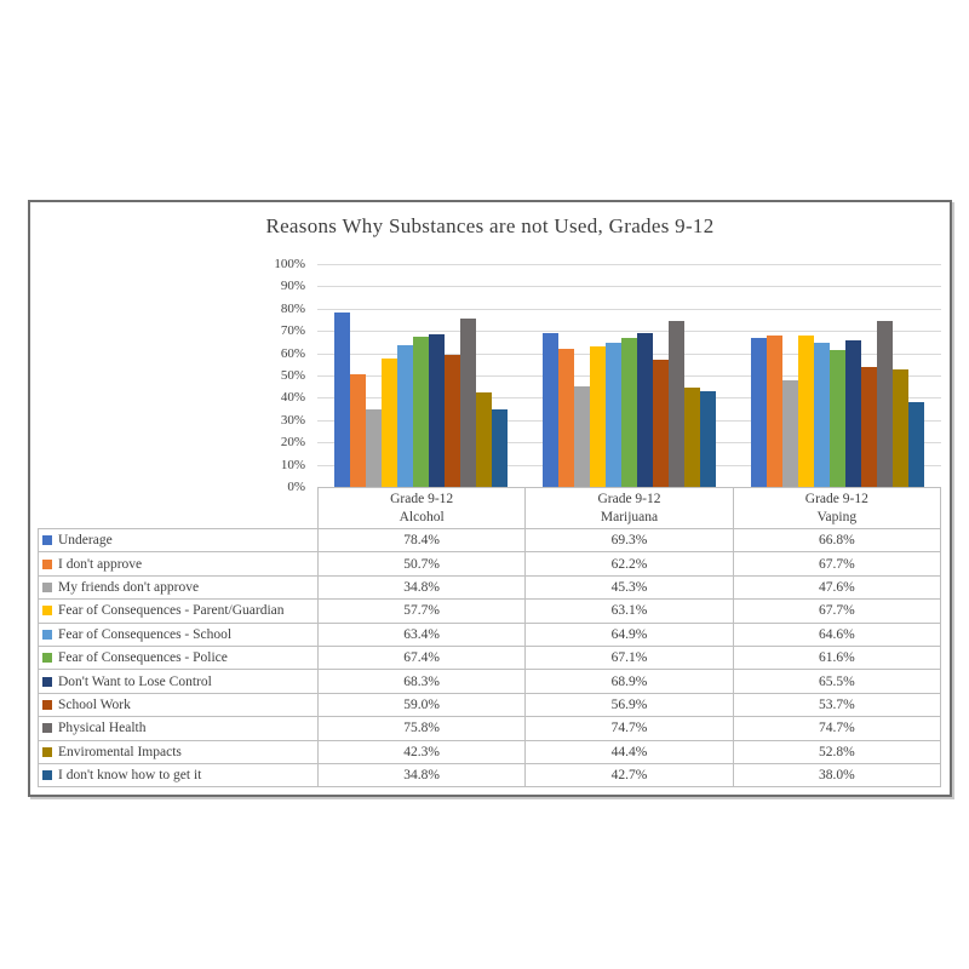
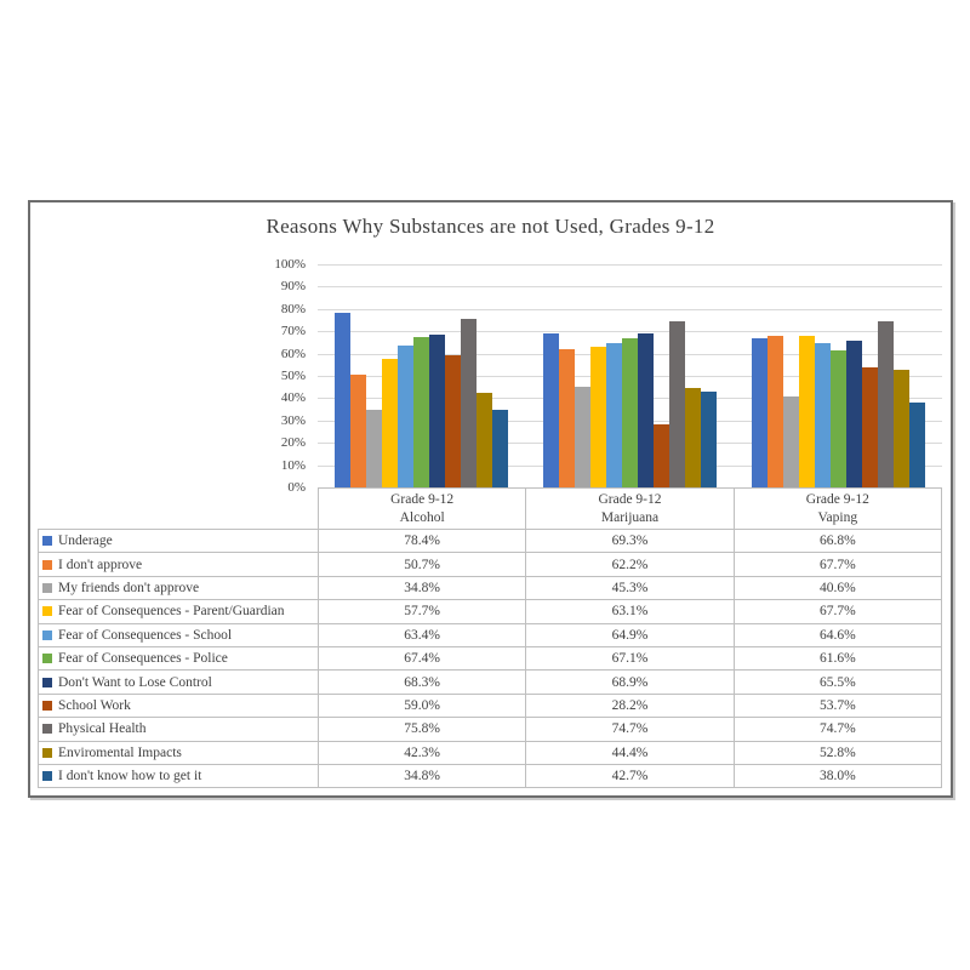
School Work/Grade 9-12 Marijuana: 56.9% -> 28.2%
My friends don't approve/Grade 9-12 Vaping: 47.6% -> 40.6%
